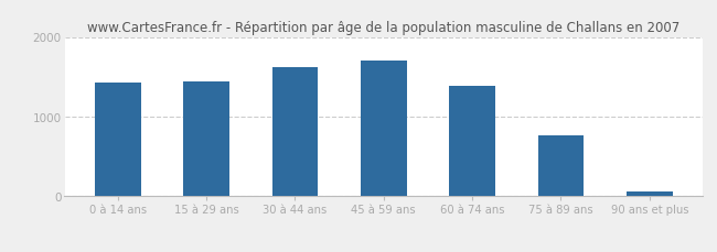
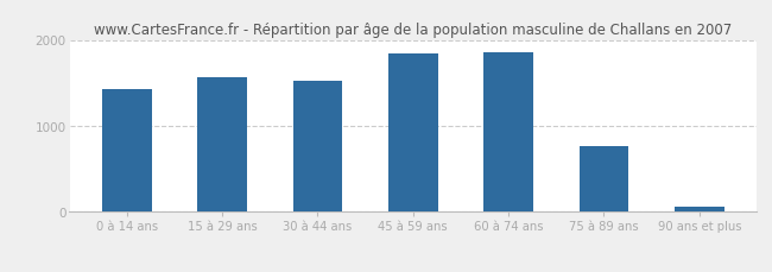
15 à 29 ans: 1440 -> 1560
30 à 44 ans: 1620 -> 1520
45 à 59 ans: 1700 -> 1840
60 à 74 ans: 1390 -> 1860
